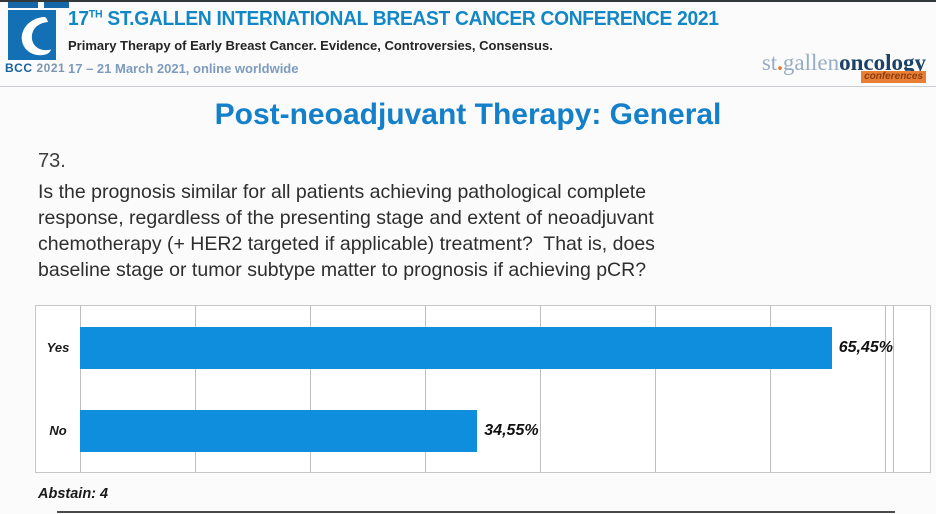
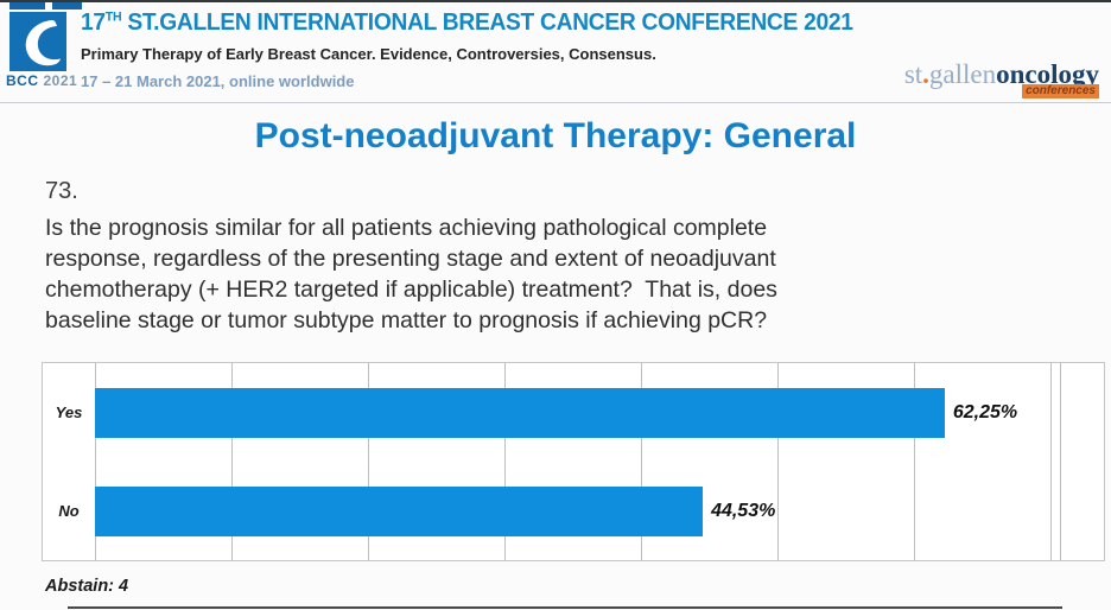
Yes: 65,45% -> 62,25%
No: 34,55% -> 44,53%
